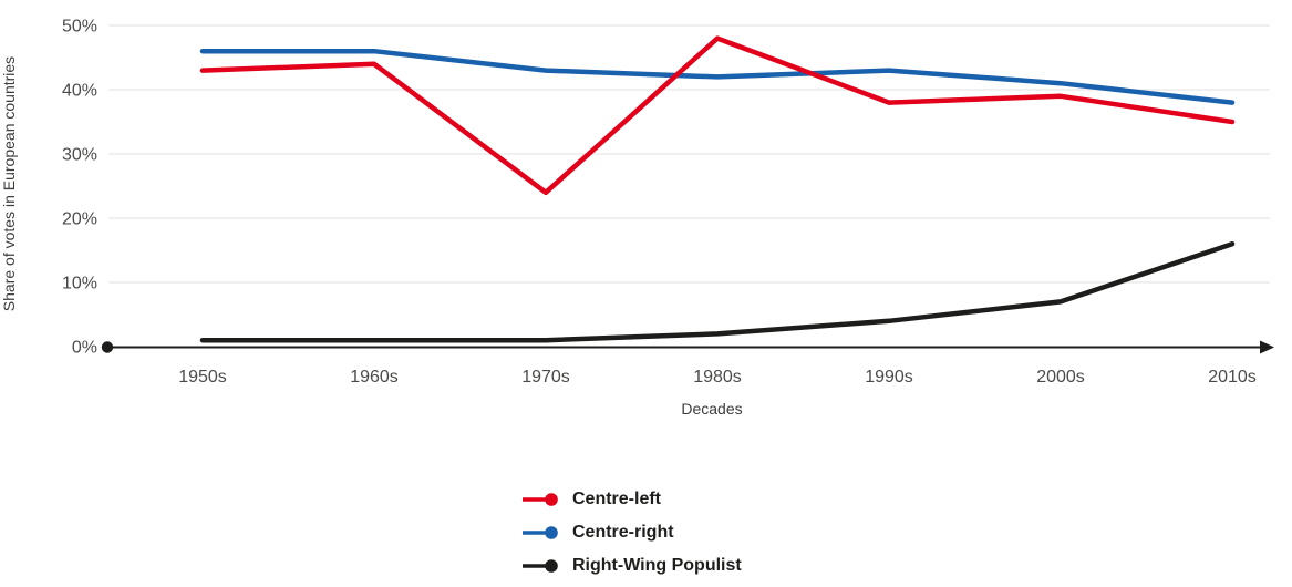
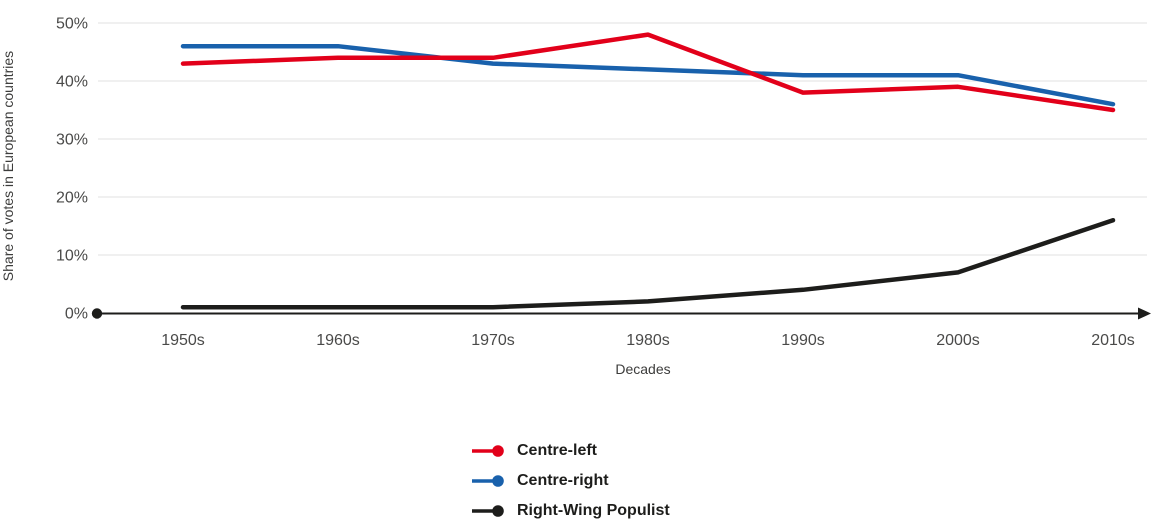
Centre-left/1970s: 24% -> 44%
Centre-right/1990s: 43% -> 41%
Centre-right/2010s: 38% -> 36%
